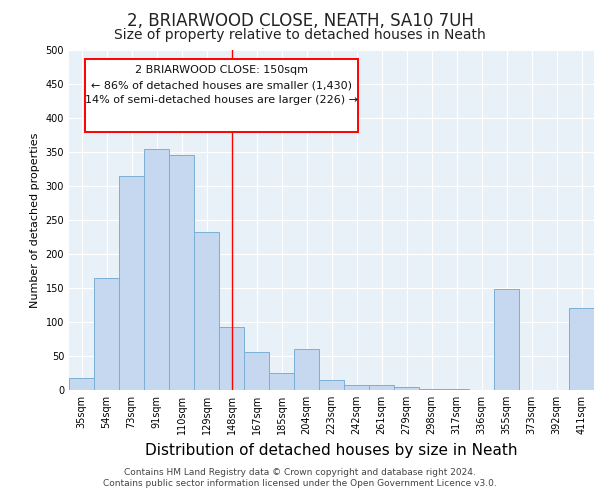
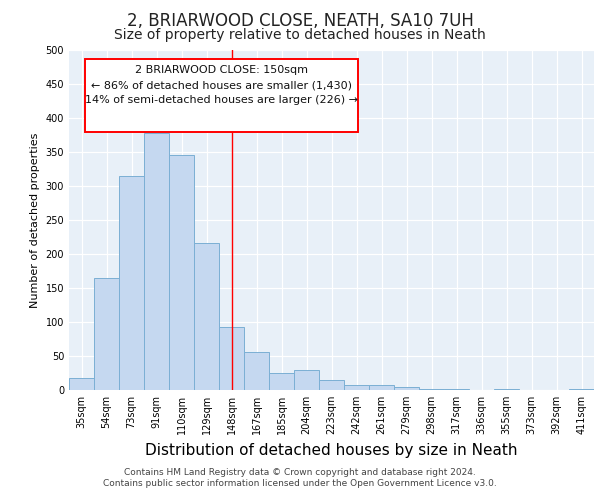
91sqm: 354 -> 378
129sqm: 232 -> 216
204sqm: 60 -> 29
355sqm: 148 -> 1
411sqm: 120 -> 1
